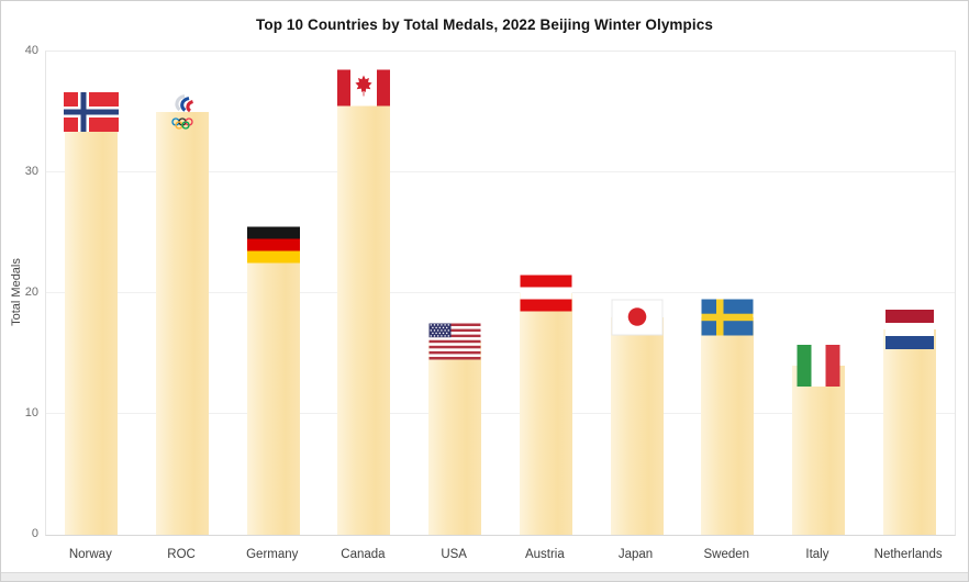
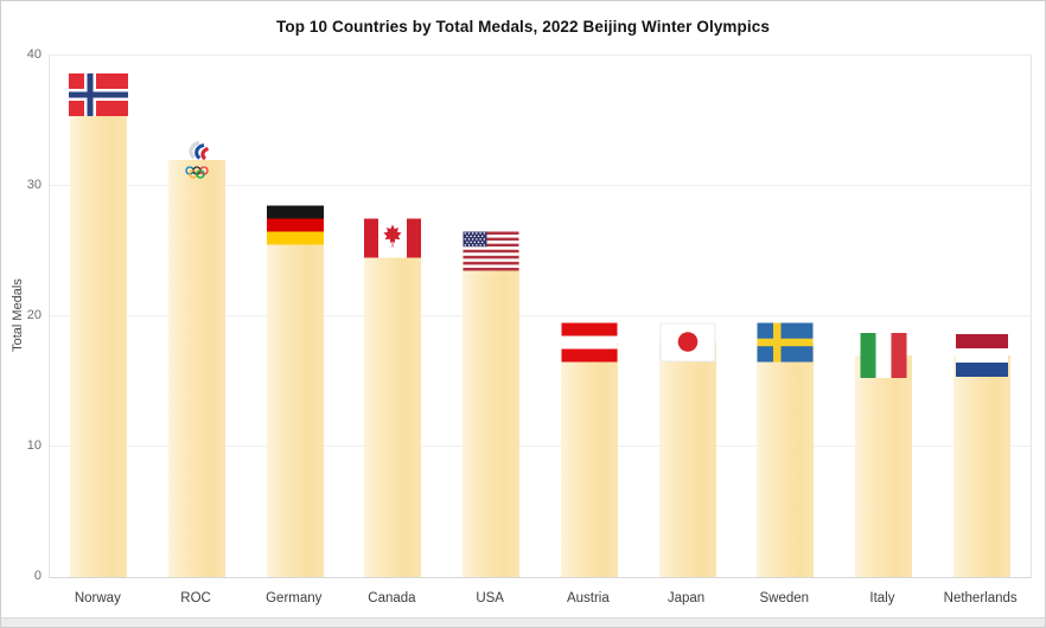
Norway: 35 -> 37
ROC: 35 -> 32
Germany: 24 -> 27
Canada: 37 -> 26
USA: 16 -> 25
Austria: 20 -> 18
Italy: 14 -> 17
